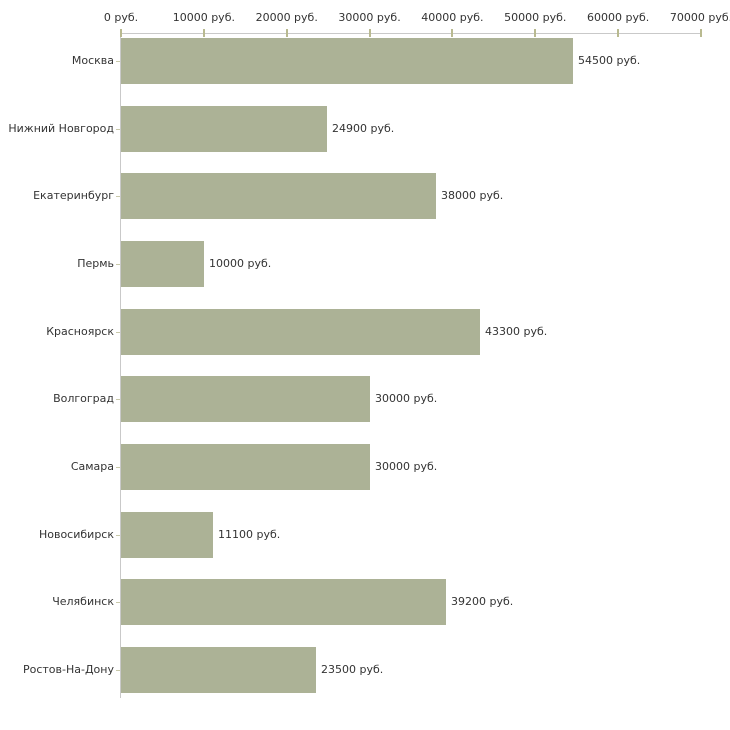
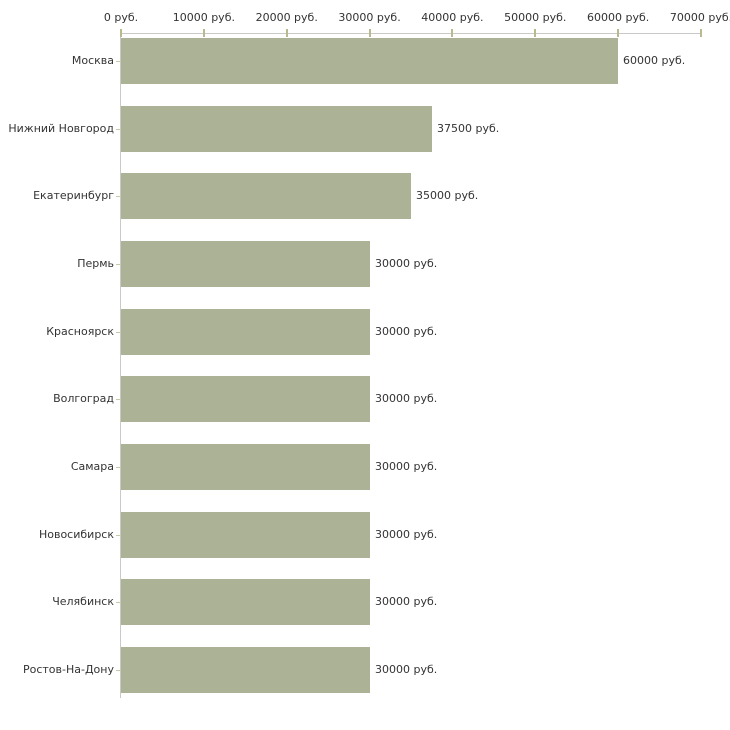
Москва: 54500 -> 60000
Нижний Новгород: 24900 -> 37500
Екатеринбург: 38000 -> 35000
Пермь: 10000 -> 30000
Красноярск: 43300 -> 30000
Новосибирск: 11100 -> 30000
Челябинск: 39200 -> 30000
Ростов-На-Дону: 23500 -> 30000
